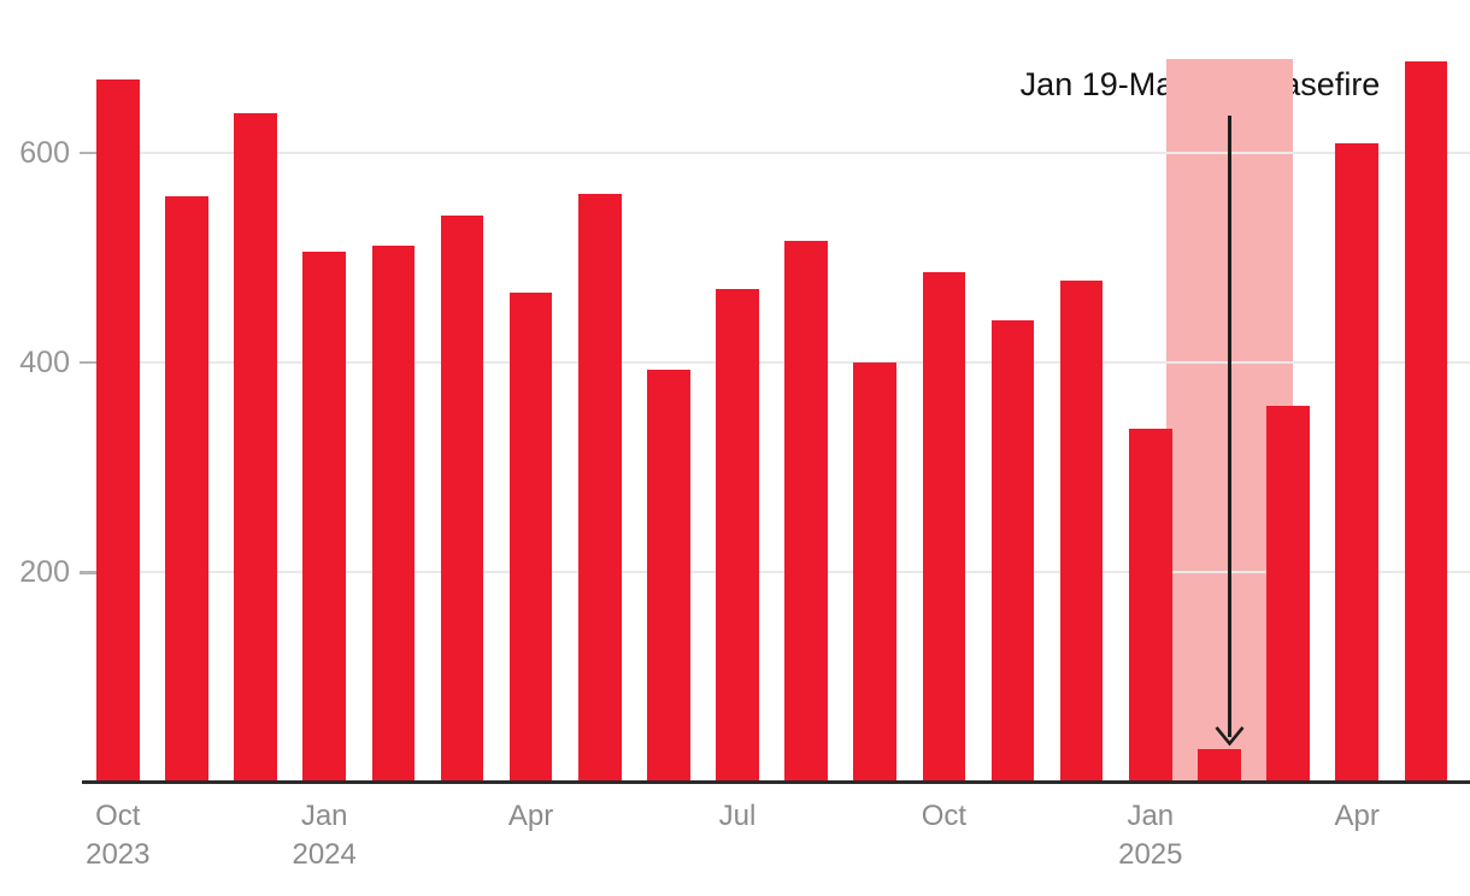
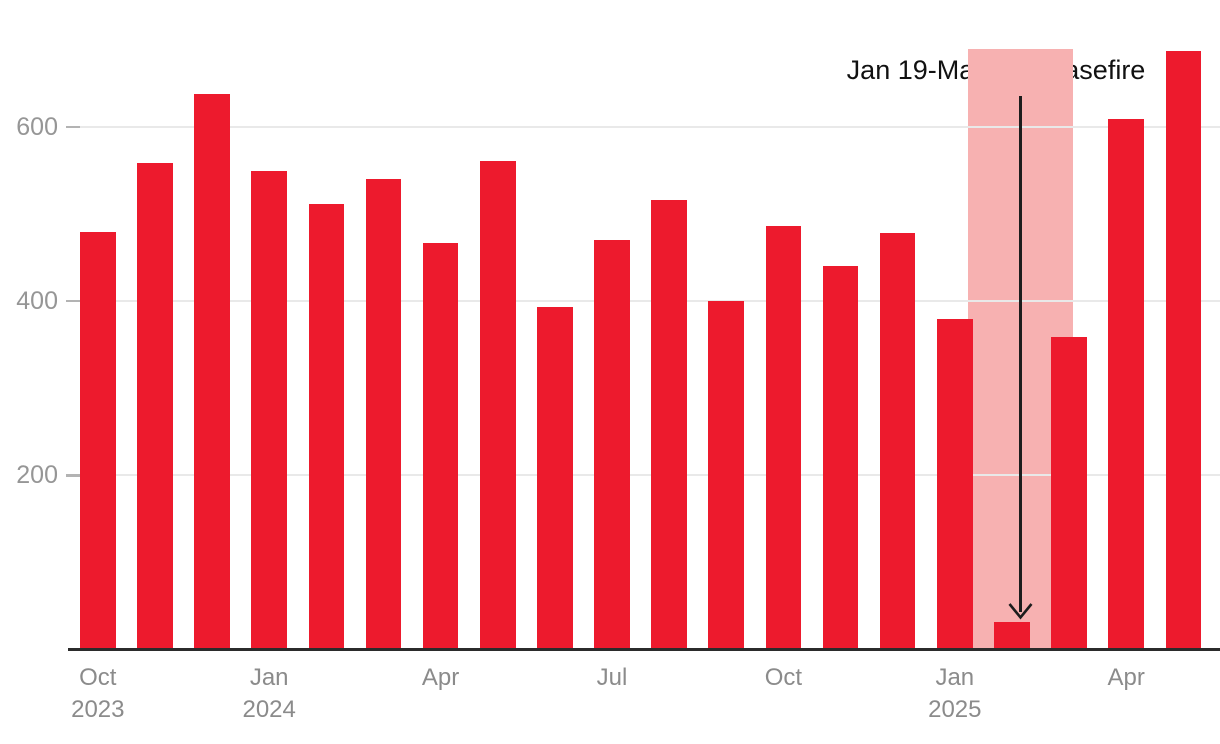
Oct 2023: 670 -> 480
Jan 2024: 510 -> 550
Jan 2025: 340 -> 380
